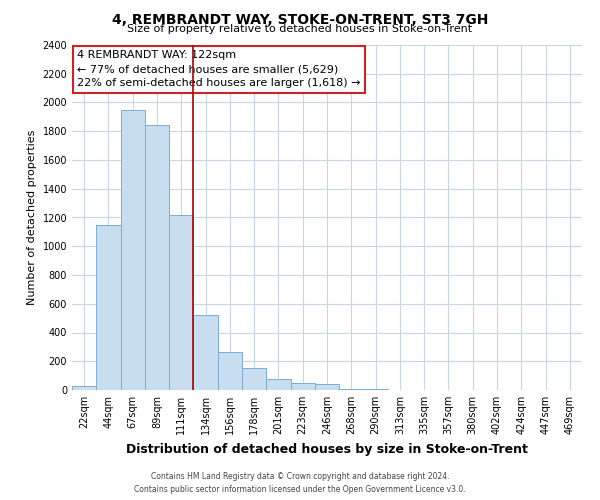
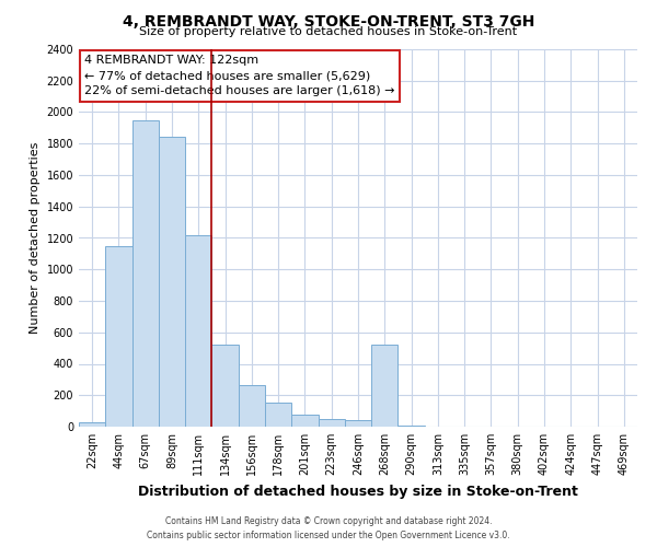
268sqm: 10 -> 520
